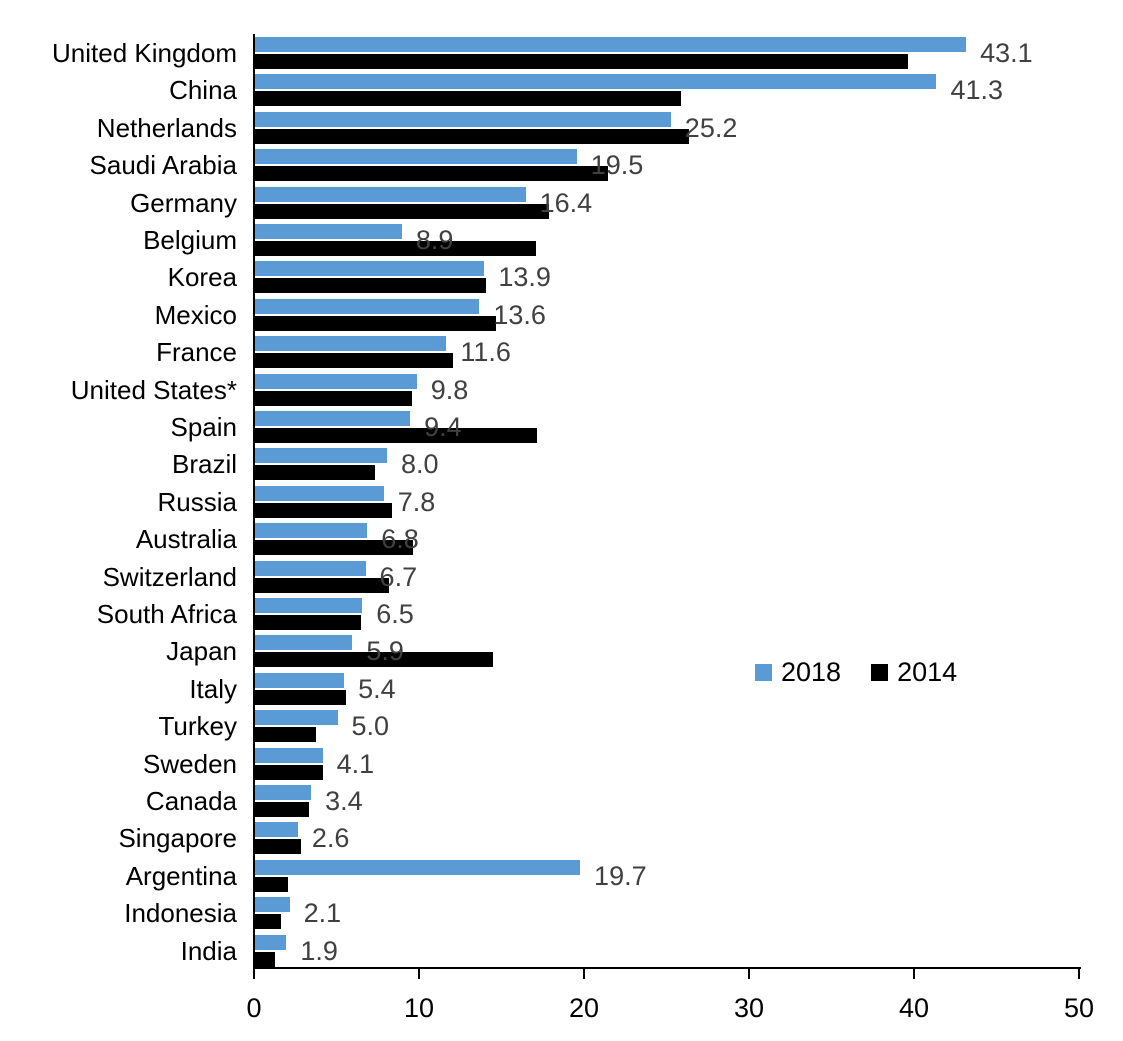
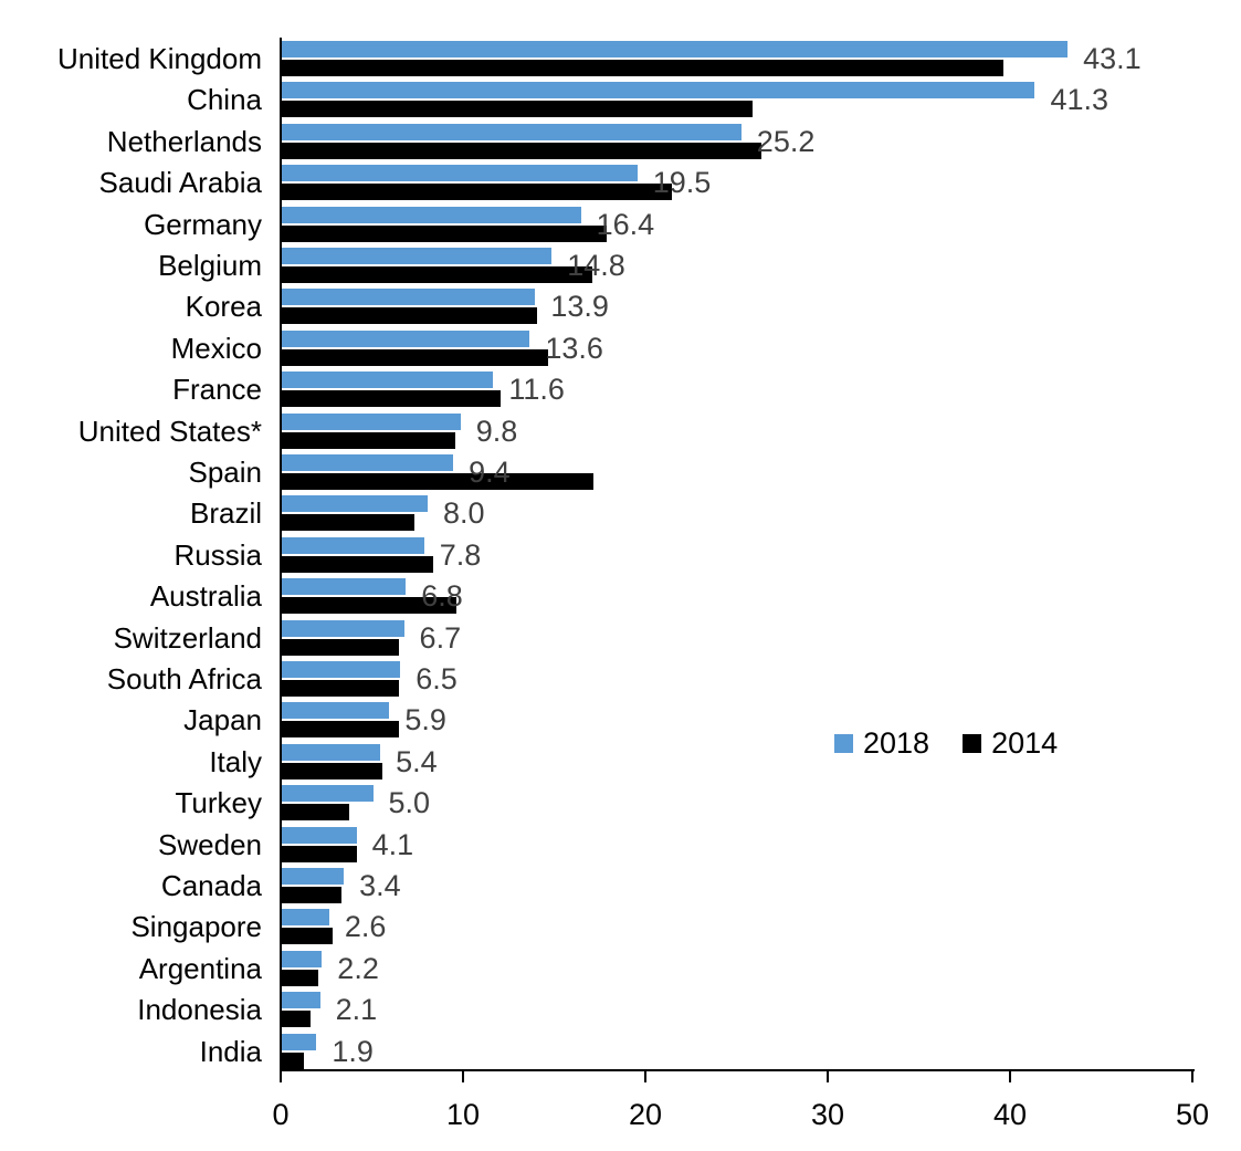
2018/Belgium: 8.9 -> 14.8
2014/Switzerland: 8.1 -> 6.4
2014/Japan: 14.4 -> 6.4
2018/Argentina: 19.7 -> 2.2
